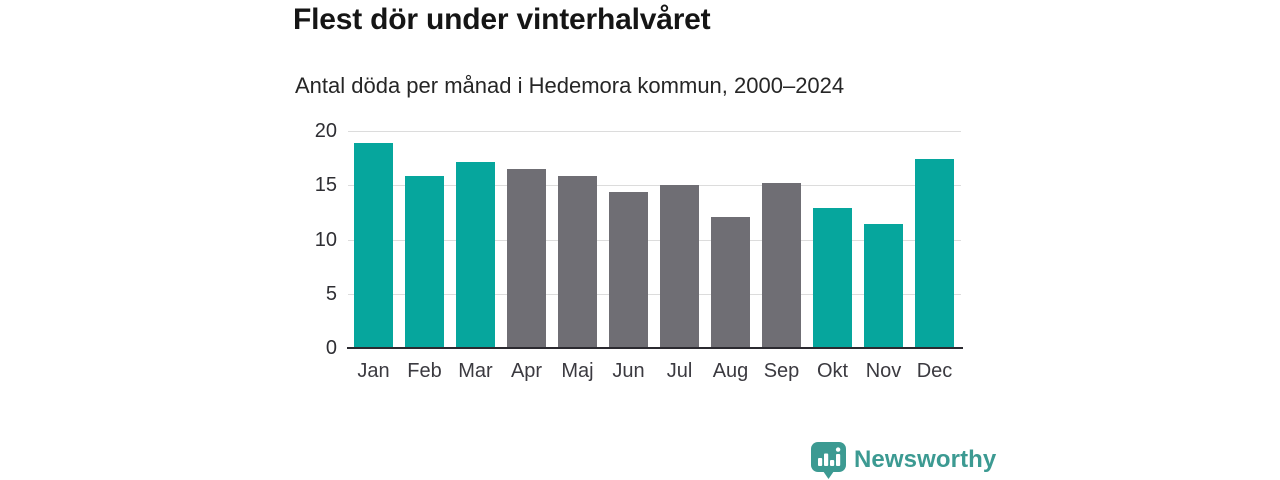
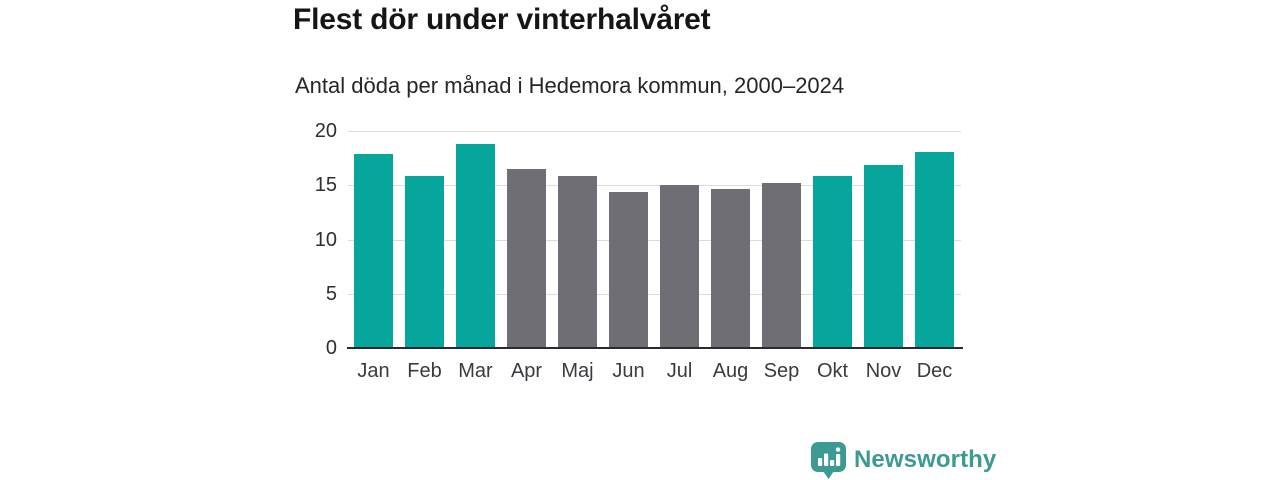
Jan: 18.9 -> 17.9
Mar: 17.1 -> 18.8
Aug: 12.1 -> 14.7
Okt: 12.9 -> 15.9
Nov: 11.4 -> 16.9
Dec: 17.4 -> 18.1
